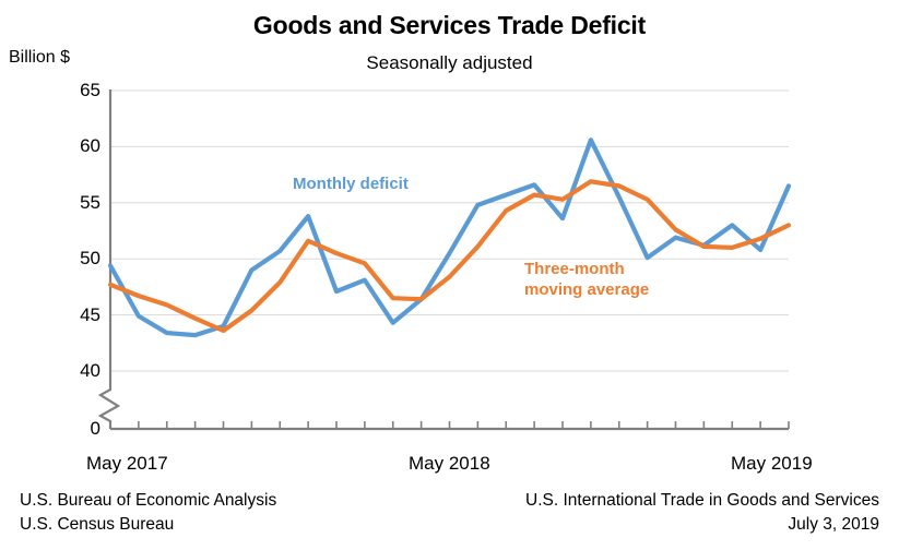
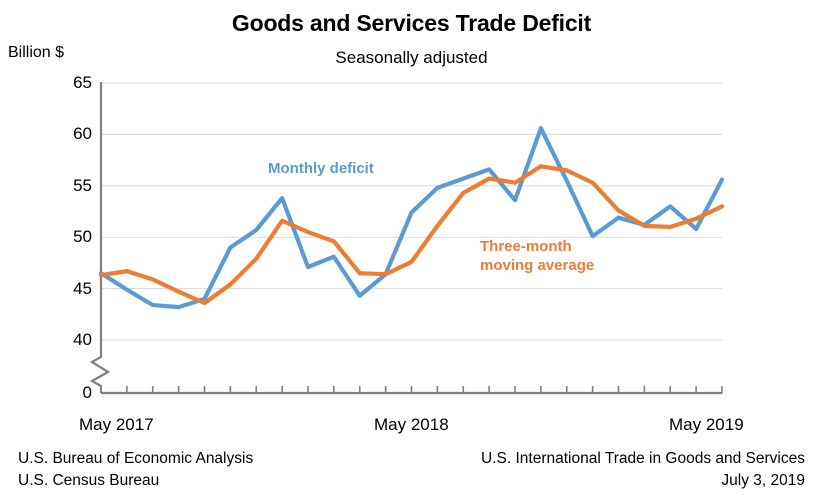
Monthly deficit/May 2017: 49.4 -> 46.5
Three-month moving average/May 2017: 47.7 -> 46.3
Monthly deficit/May 2018: 50.5 -> 52.4
Three-month moving average/May 2018: 48.4 -> 47.6
Monthly deficit/May 2019: 56.5 -> 55.6
